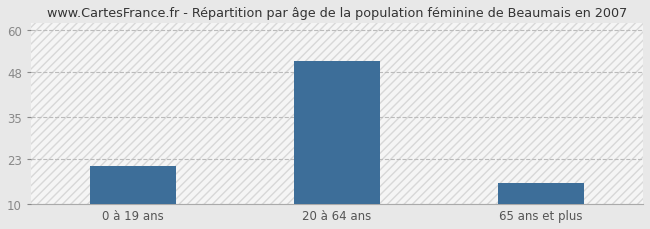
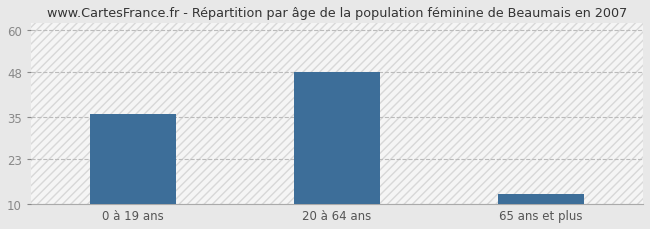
0 à 19 ans: 21 -> 36
20 à 64 ans: 51 -> 48
65 ans et plus: 16 -> 13
